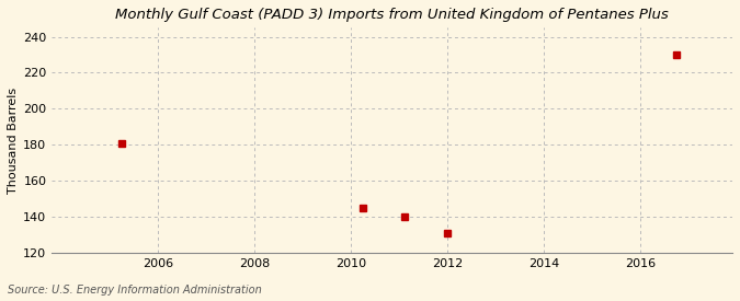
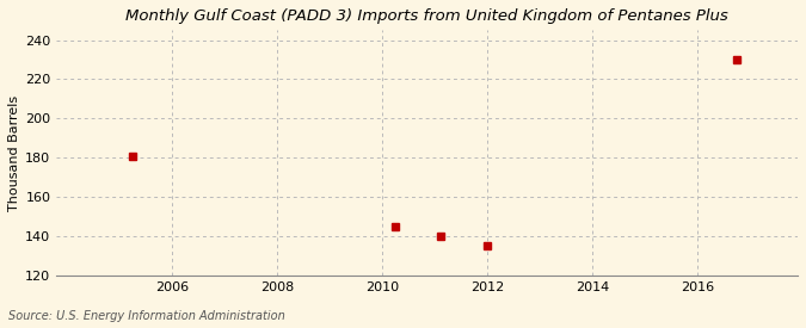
2012: 131 -> 135
